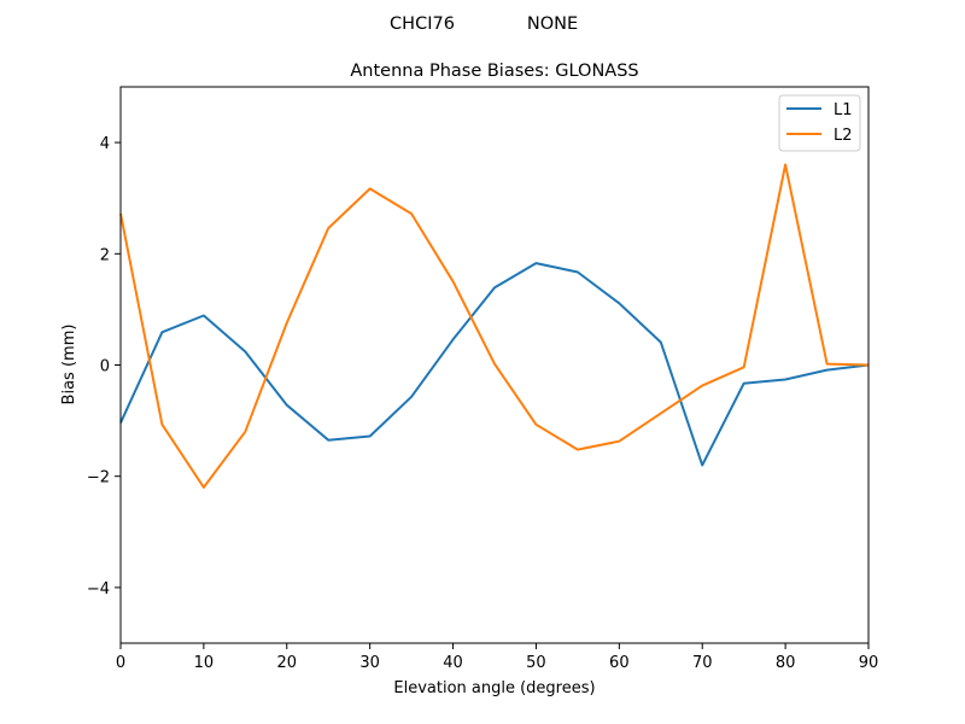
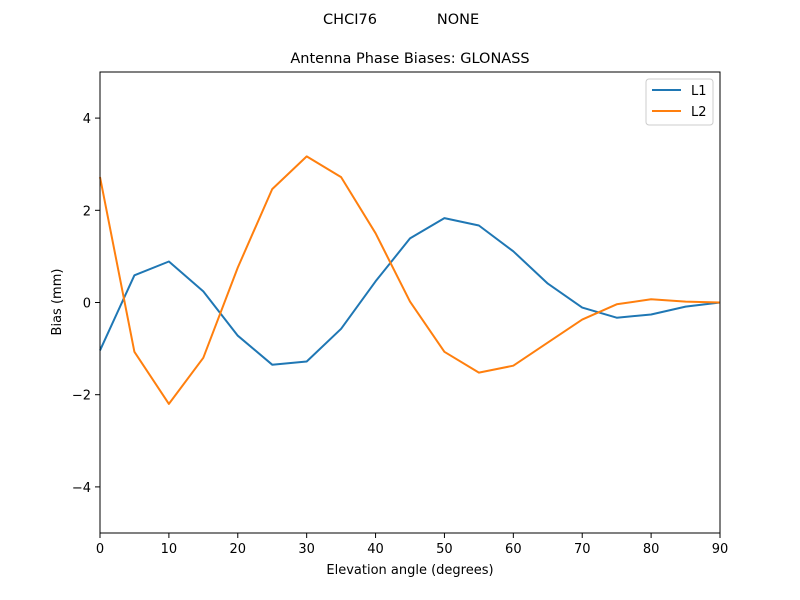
L1/70: -1.8 -> -0.1
L2/80: 3.6 -> 0.1
